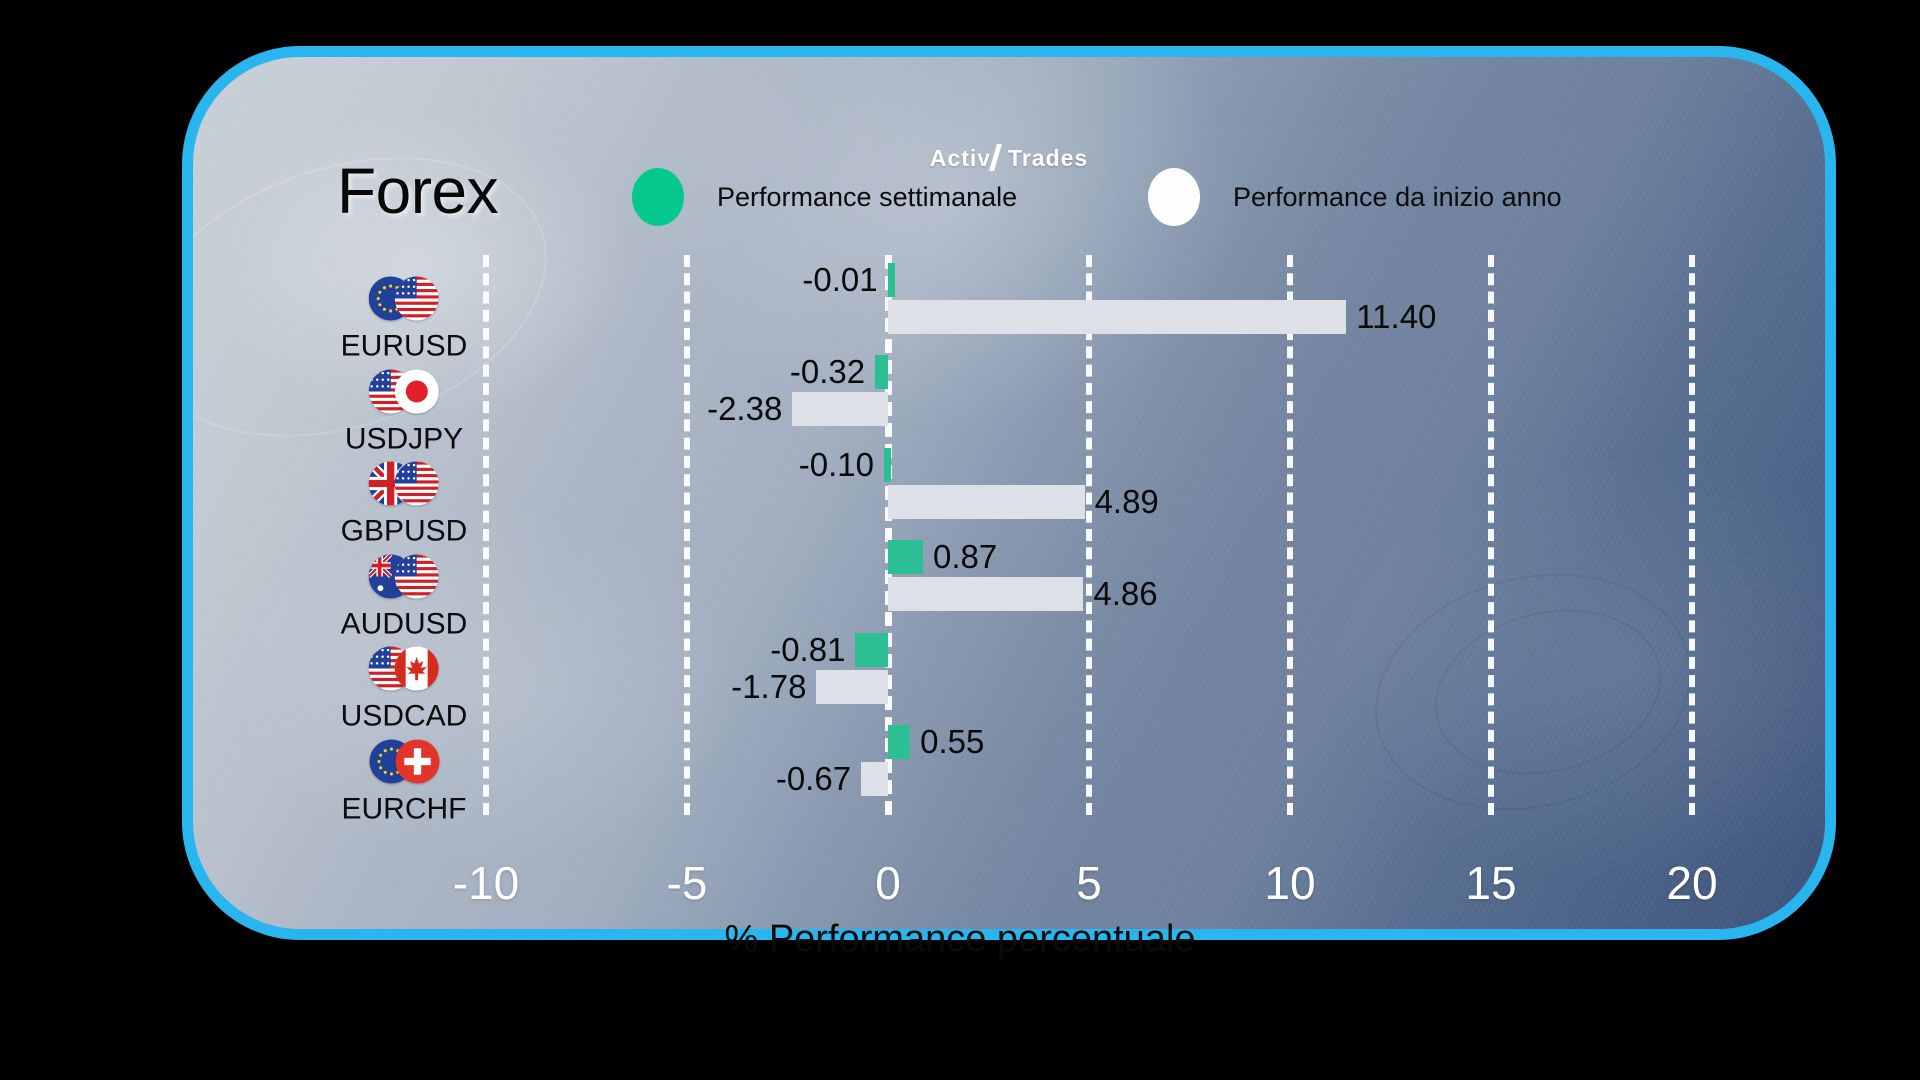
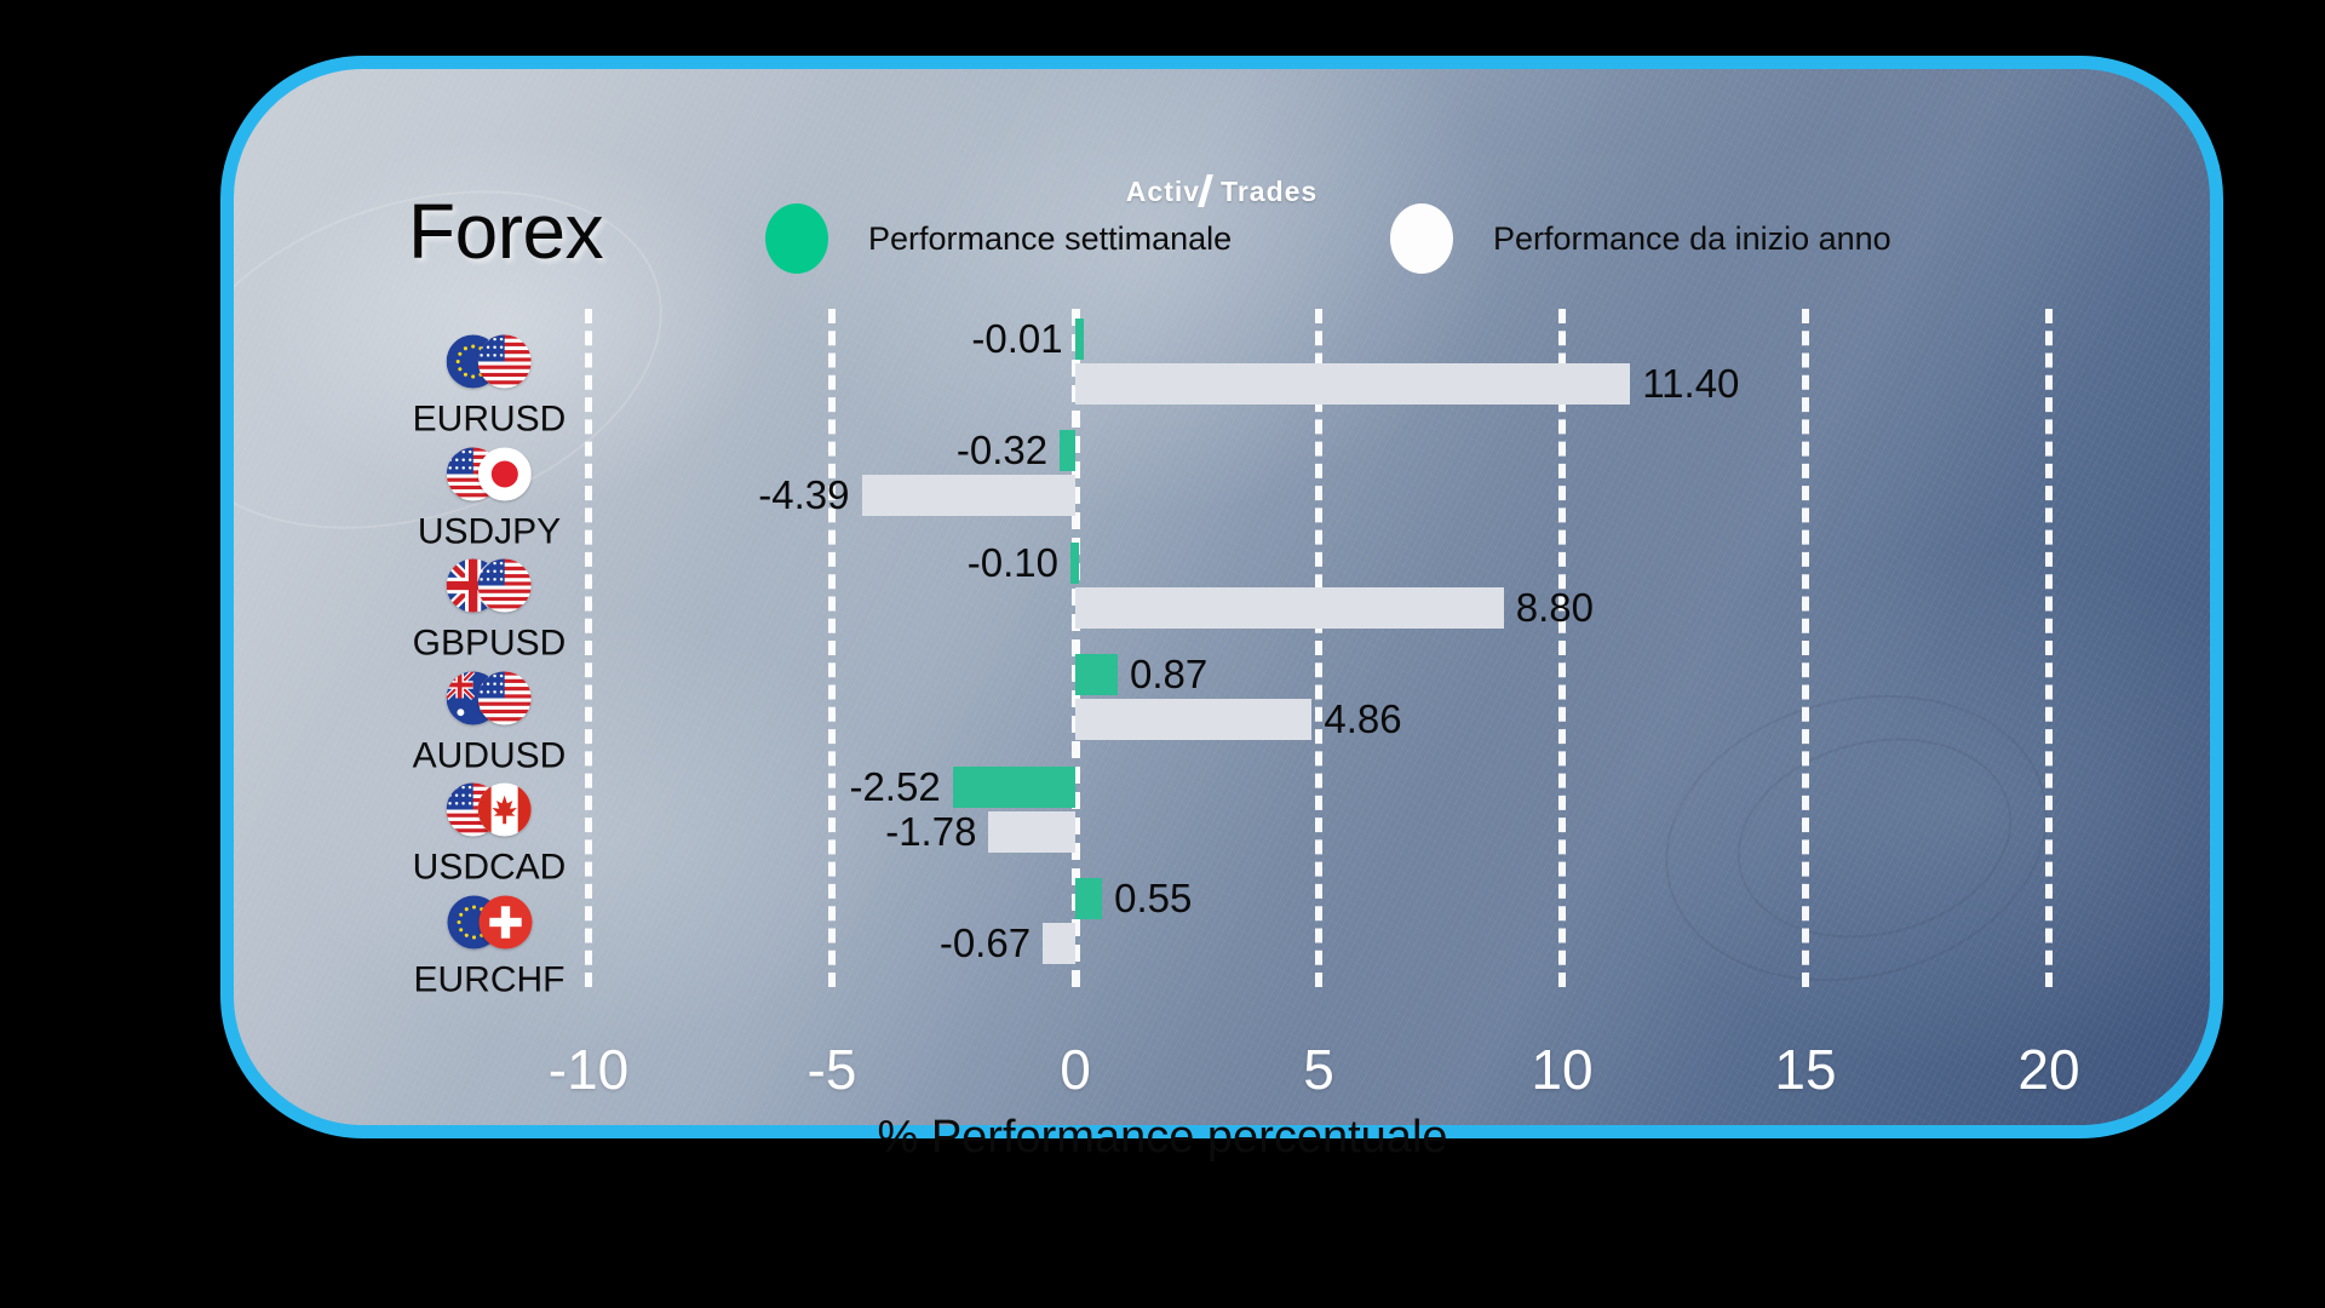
Performance da inizio anno/USDJPY: -2.38 -> -4.39
Performance da inizio anno/GBPUSD: 4.89 -> 8.80
Performance settimanale/USDCAD: -0.81 -> -2.52
